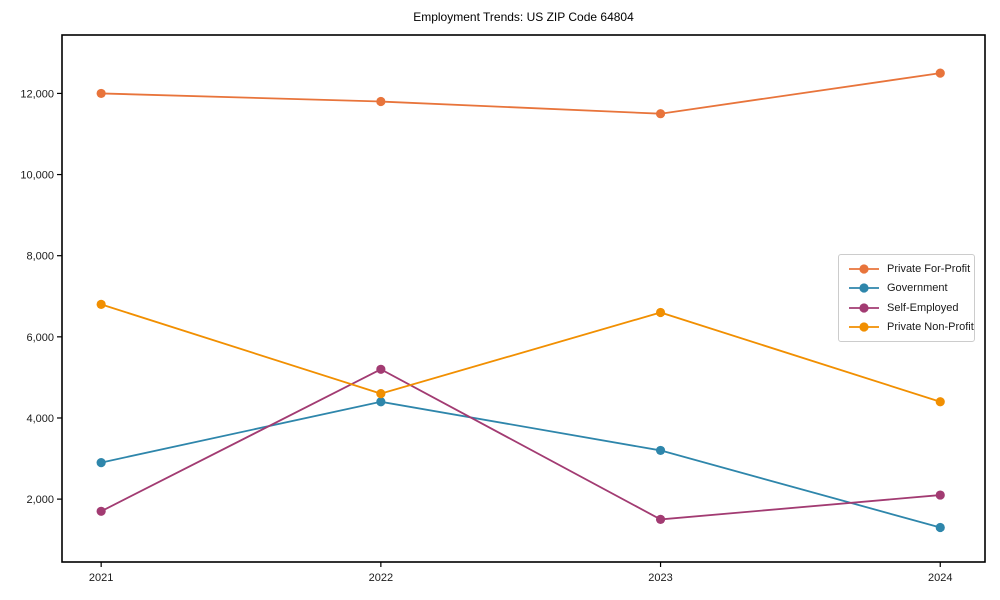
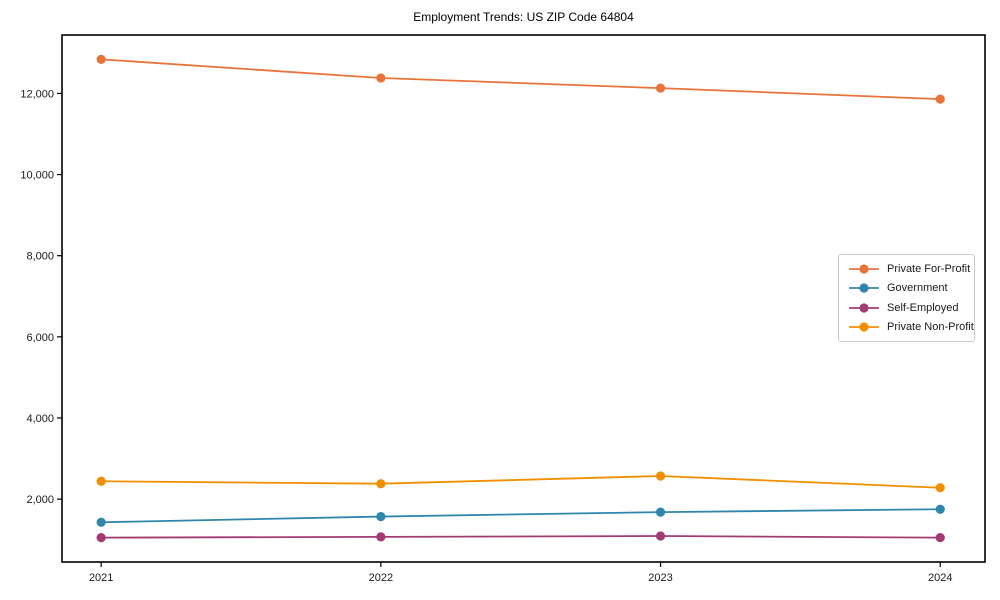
Private For-Profit/2021: 12000 -> 12800
Government/2021: 2900 -> 1400
Self-Employed/2021: 1700 -> 1000
Private Non-Profit/2021: 6800 -> 2400
Private For-Profit/2022: 11800 -> 12400
Government/2022: 4400 -> 1600
Self-Employed/2022: 5200 -> 1100
Private Non-Profit/2022: 4600 -> 2400
Private For-Profit/2023: 11500 -> 12100
Government/2023: 3200 -> 1700
Self-Employed/2023: 1500 -> 1100
Private Non-Profit/2023: 6600 -> 2600
Private For-Profit/2024: 12500 -> 11900
Government/2024: 1300 -> 1800
Self-Employed/2024: 2100 -> 1000
Private Non-Profit/2024: 4400 -> 2300
